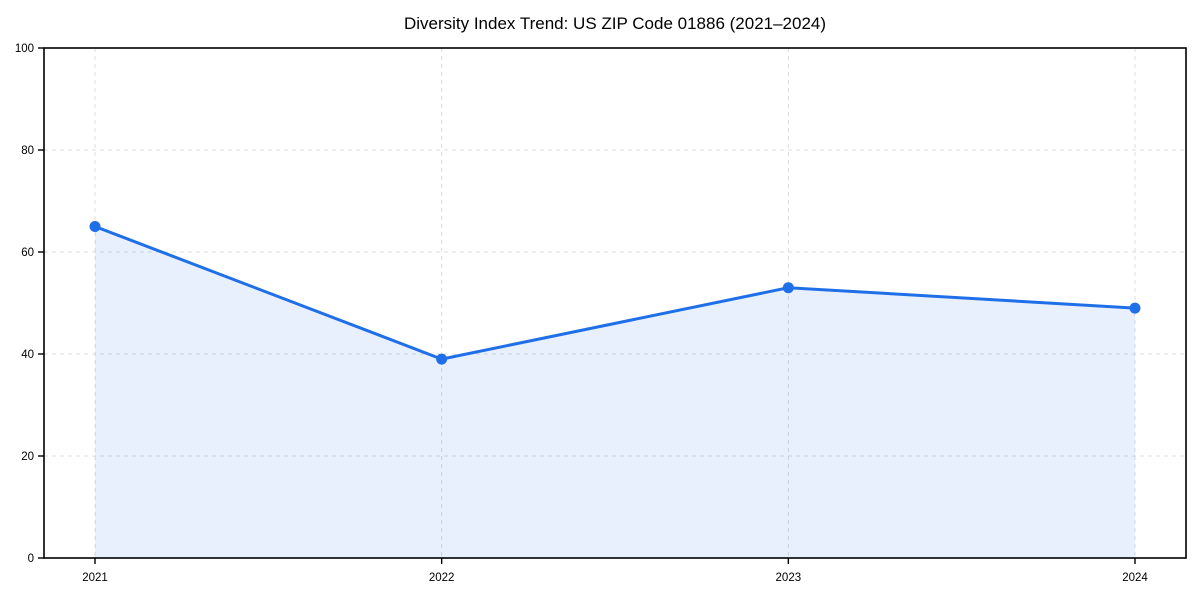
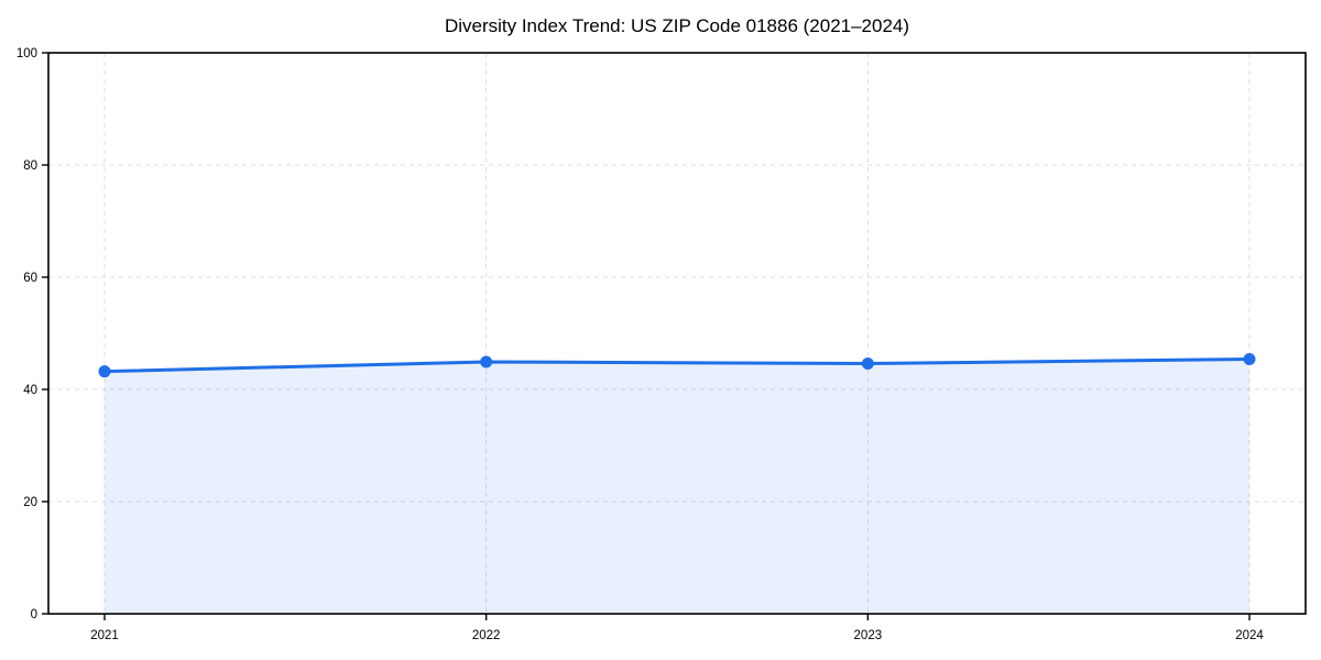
2021: 65 -> 43
2022: 39 -> 45
2023: 53 -> 45
2024: 49 -> 45
